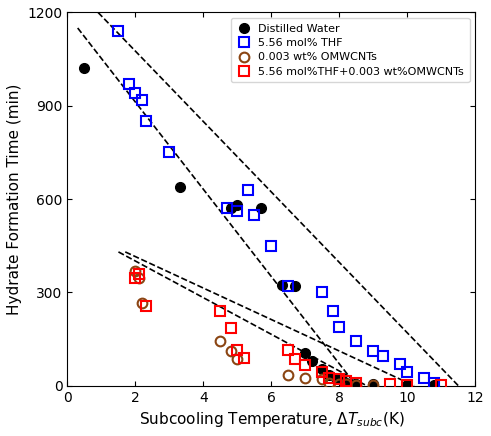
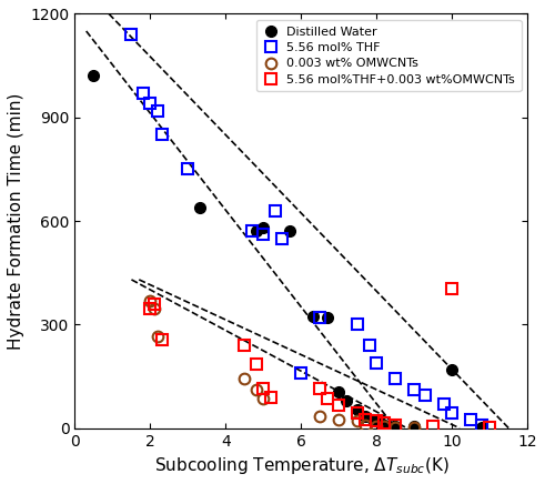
5.56 mol% THF/6: 450 -> 160
Distilled Water/10: 2 -> 170
5.56 mol%THF+0.003 wt%OMWCNTs/10: 2 -> 405
